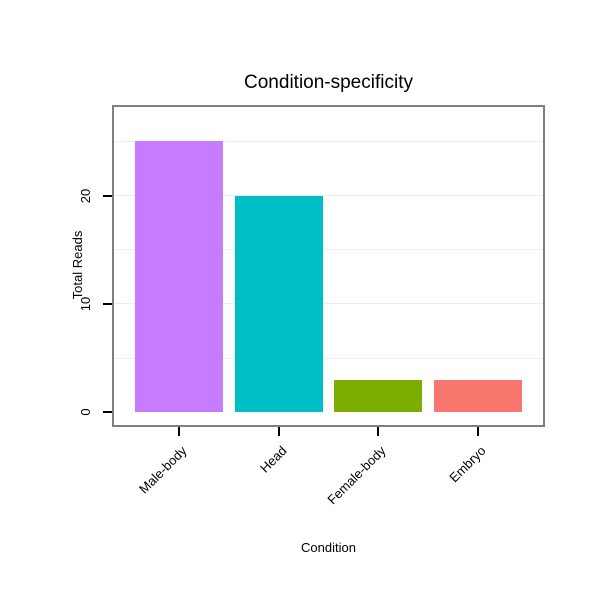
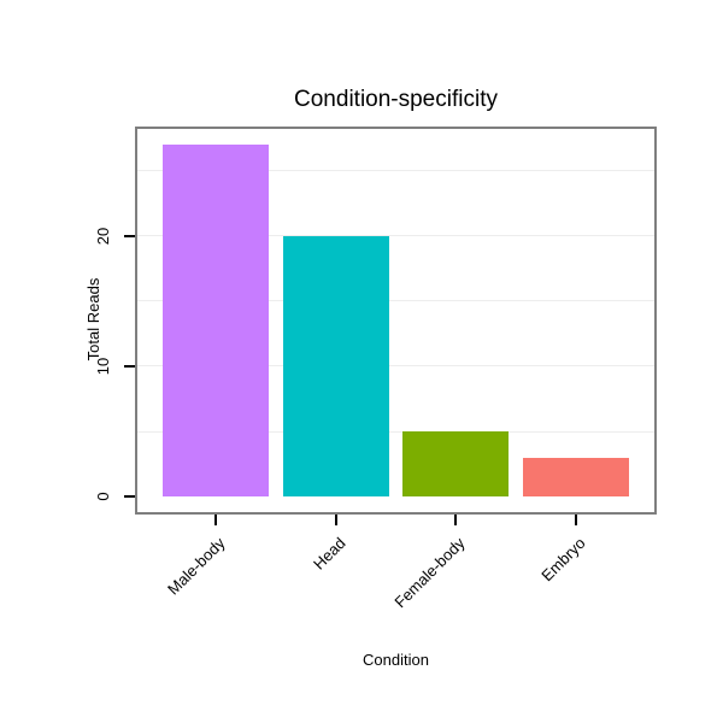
Male-body: 25 -> 27
Female-body: 3 -> 5
